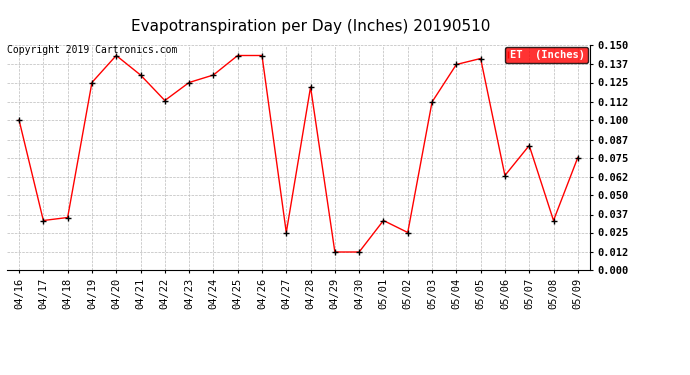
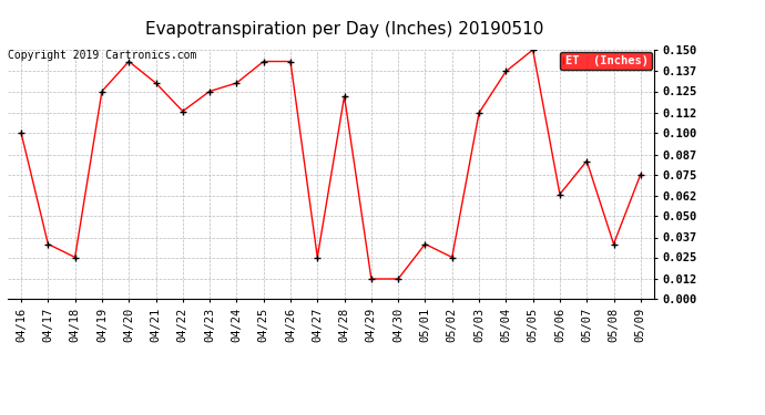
04/18: 0.035 -> 0.025
05/05: 0.141 -> 0.150
